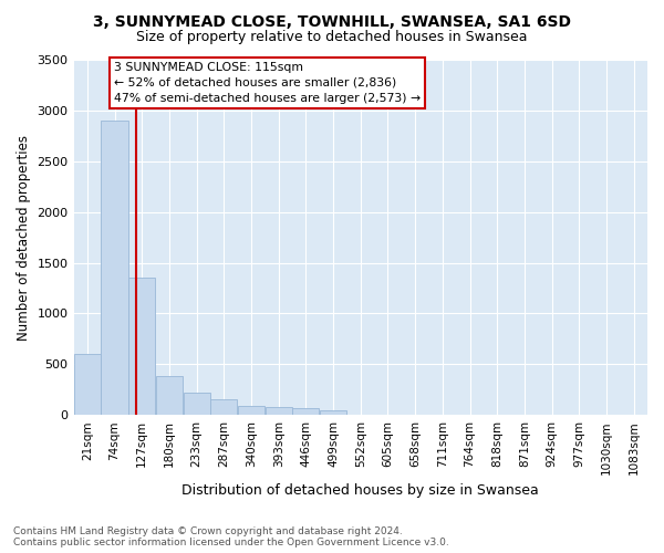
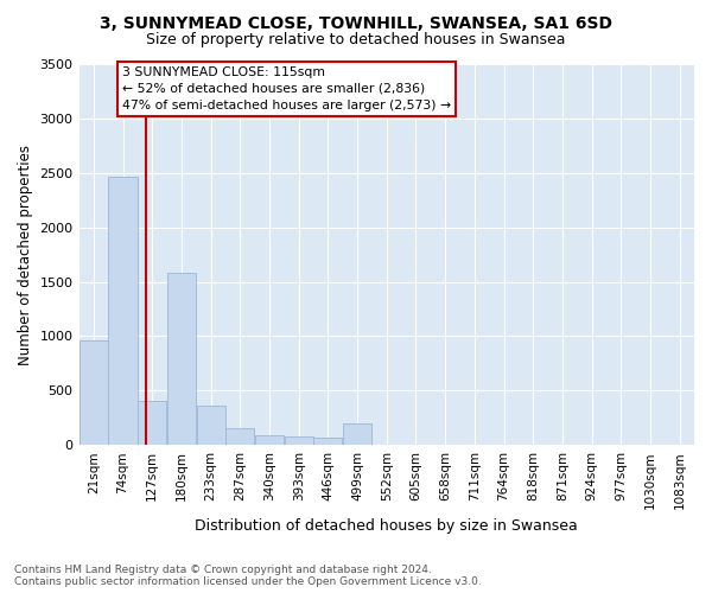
21sqm: 600 -> 960
74sqm: 2900 -> 2460
127sqm: 1350 -> 400
180sqm: 380 -> 1580
233sqm: 220 -> 360
499sqm: 50 -> 200
